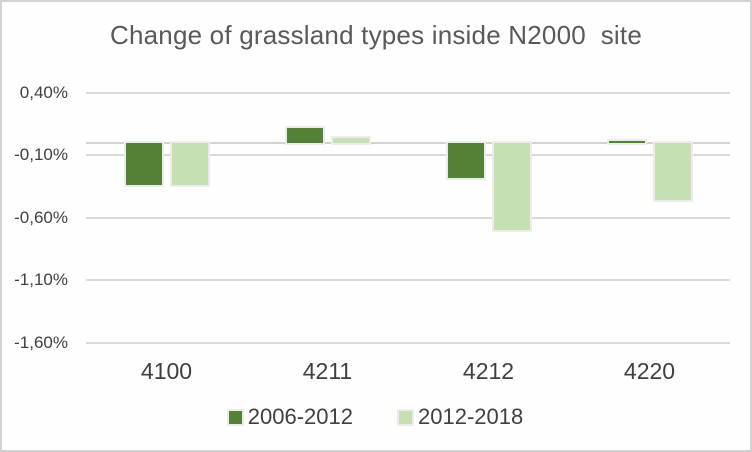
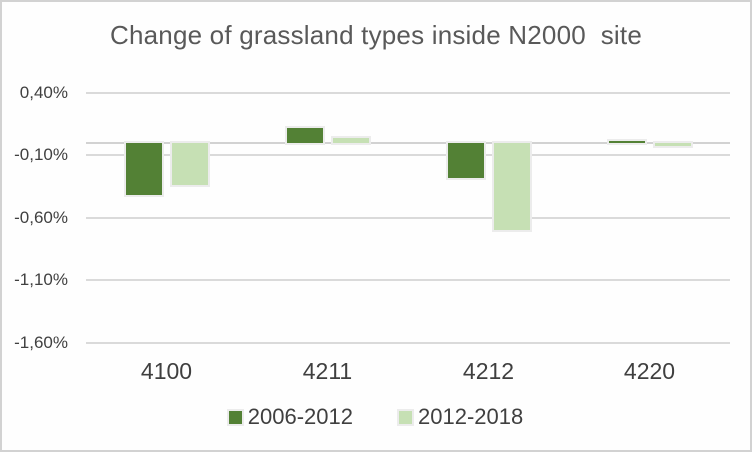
2006-2012/4100: -0,34% -> -0,42%
2012-2018/4220: -0,46% -> -0,03%
